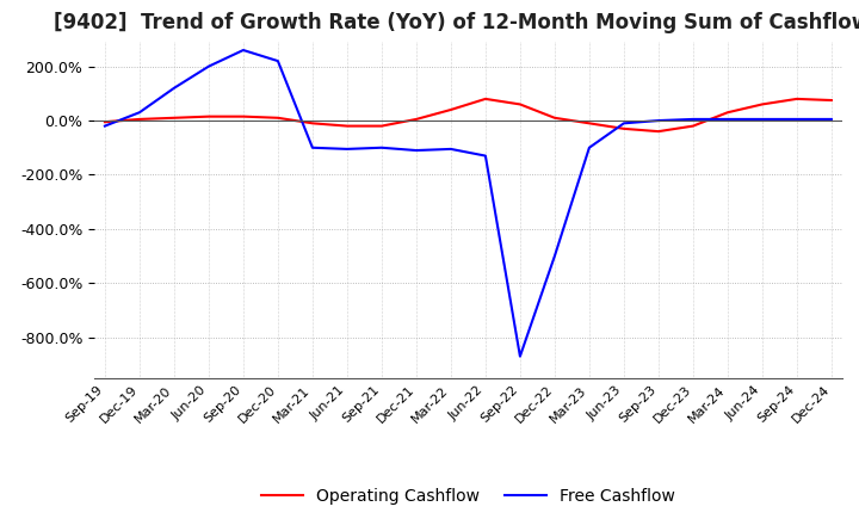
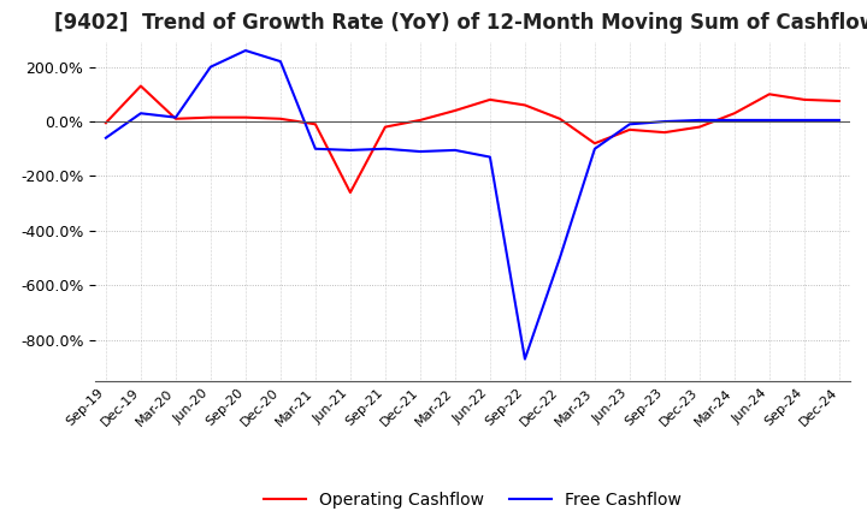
Free Cashflow/Sep-19: -20% -> -60%
Operating Cashflow/Dec-19: 5% -> 130%
Free Cashflow/Mar-20: 120% -> 15%
Operating Cashflow/Jun-21: -20% -> -260%
Operating Cashflow/Mar-23: -10% -> -80%
Operating Cashflow/Jun-24: 60% -> 100%
